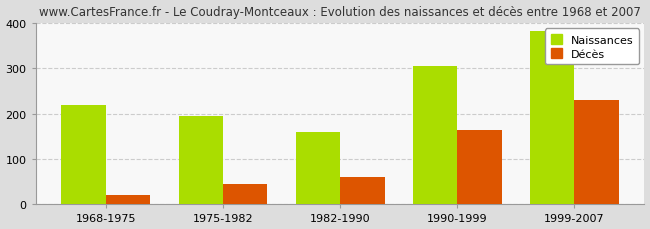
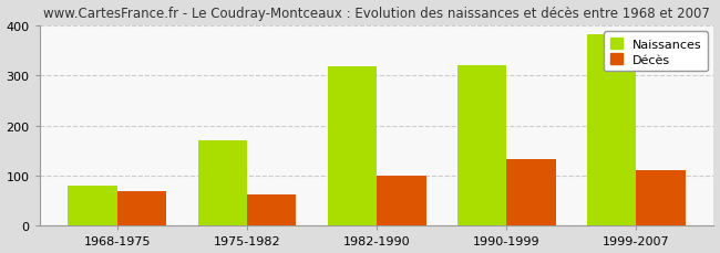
Naissances/1968-1975: 220 -> 80
Décès/1968-1975: 20 -> 70
Naissances/1975-1982: 195 -> 170
Décès/1975-1982: 45 -> 62
Naissances/1982-1990: 160 -> 318
Décès/1982-1990: 60 -> 100
Naissances/1990-1999: 305 -> 320
Décès/1990-1999: 165 -> 133
Décès/1999-2007: 230 -> 112
